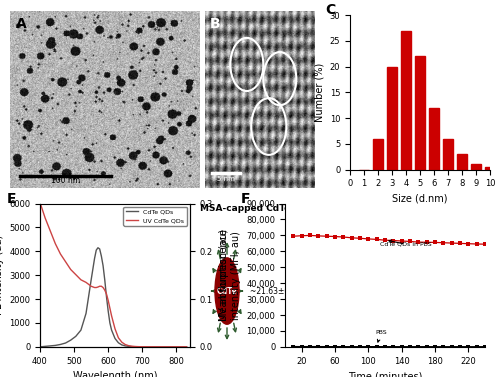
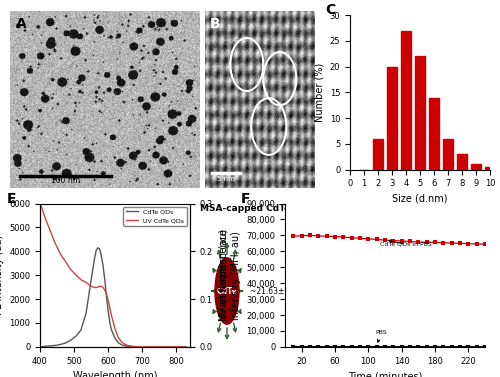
6: 12.0 -> 14.0
